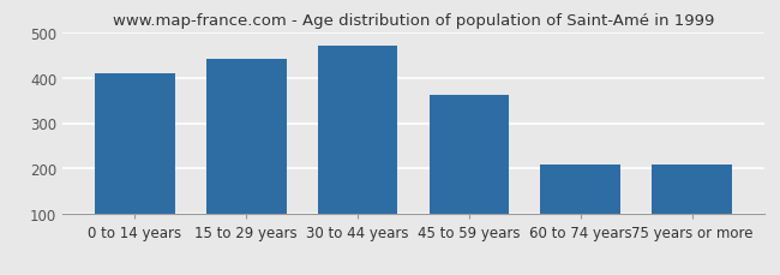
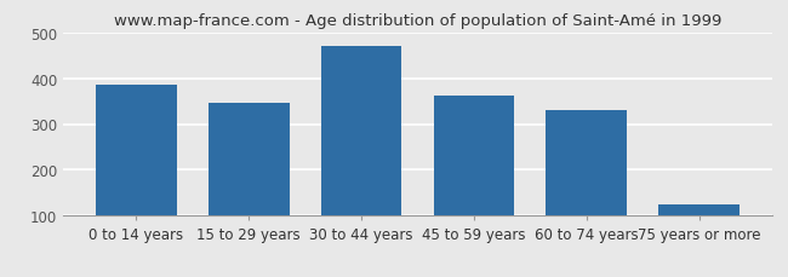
0 to 14 years: 410 -> 385
15 to 29 years: 440 -> 347
60 to 74 years: 210 -> 329
75 years or more: 210 -> 124
